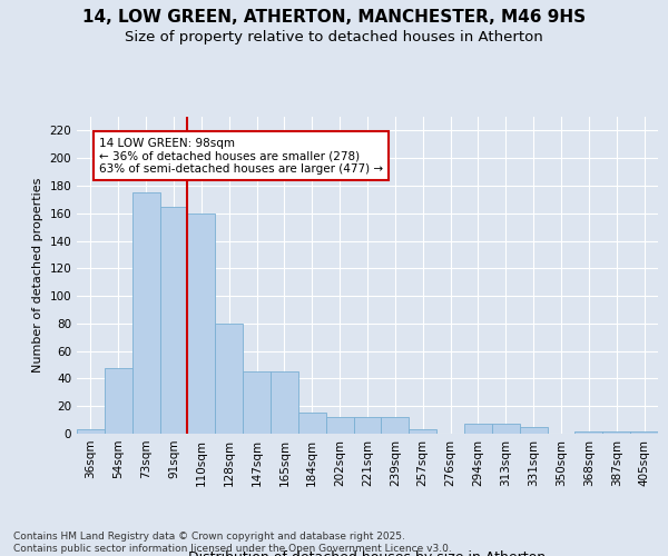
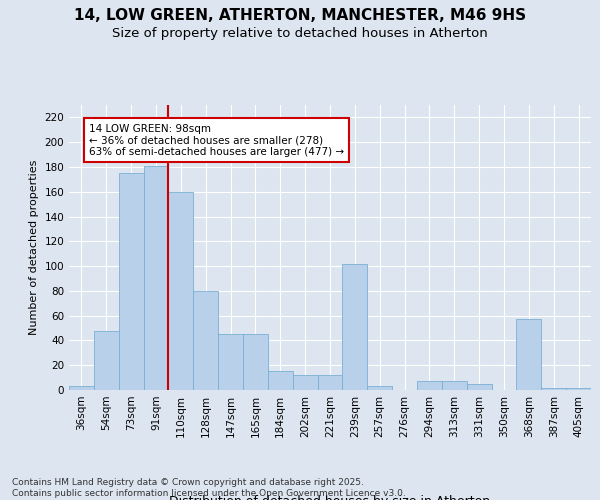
91sqm: 165 -> 181
239sqm: 12 -> 102
368sqm: 2 -> 57
